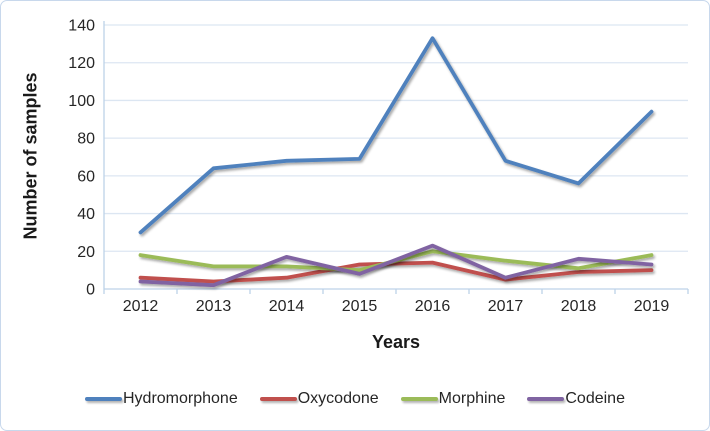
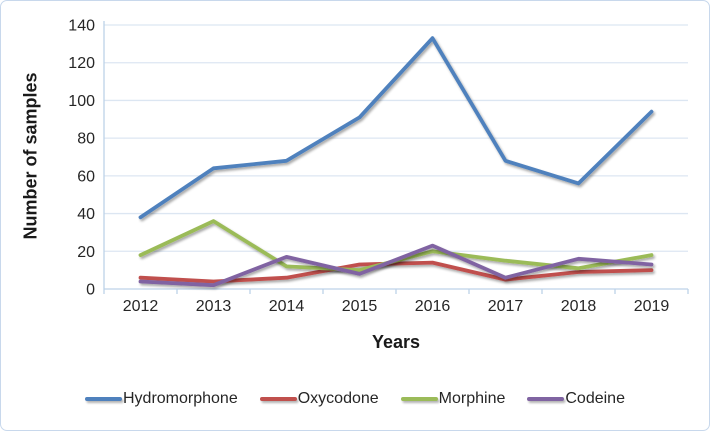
Hydromorphone/2012: 30 -> 38
Morphine/2013: 12 -> 36
Hydromorphone/2015: 69 -> 91
